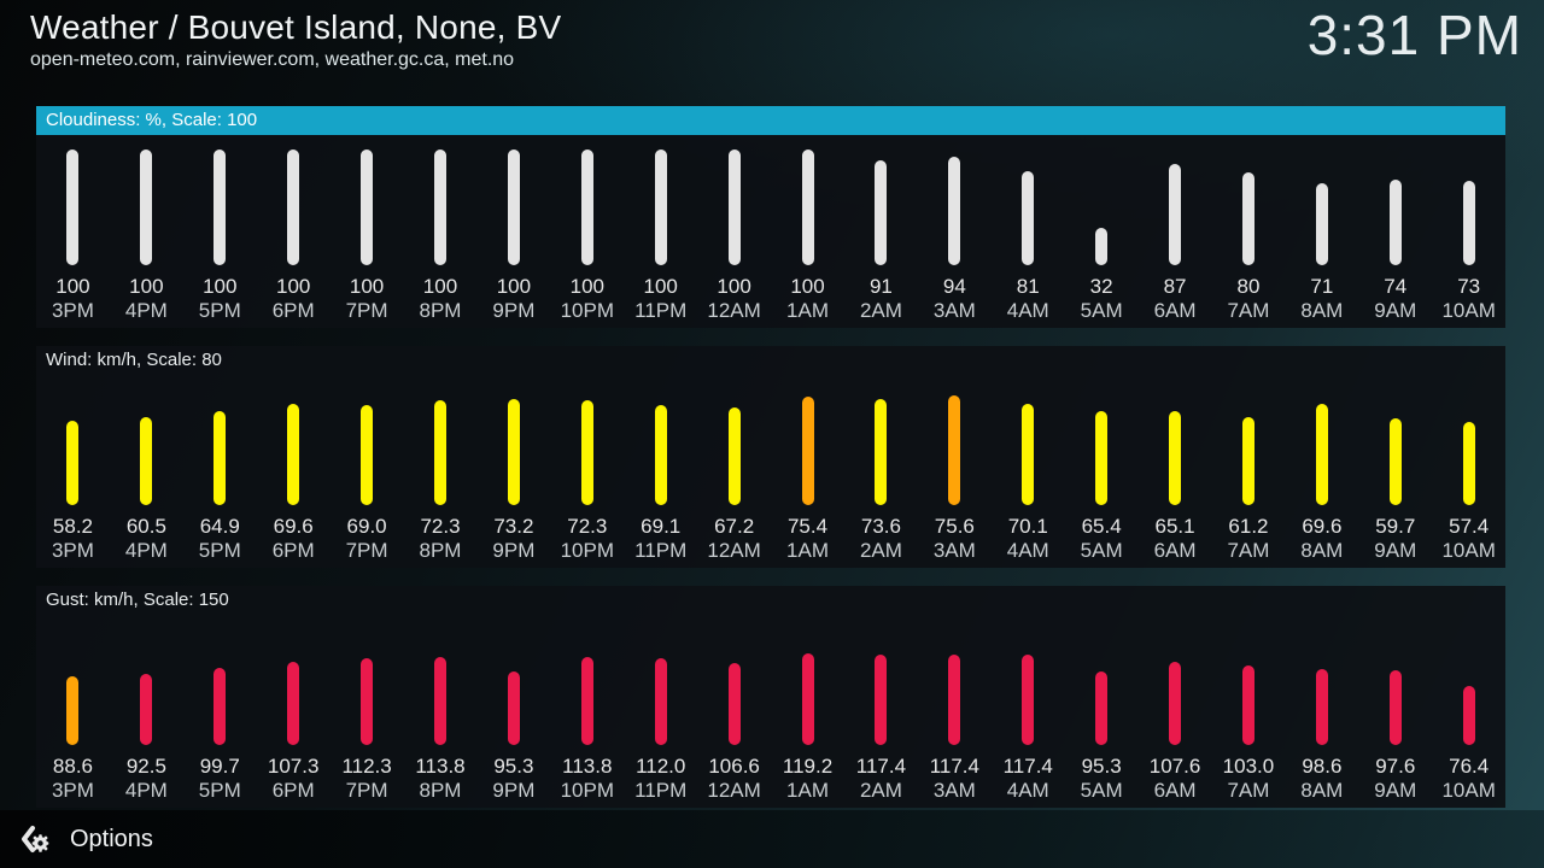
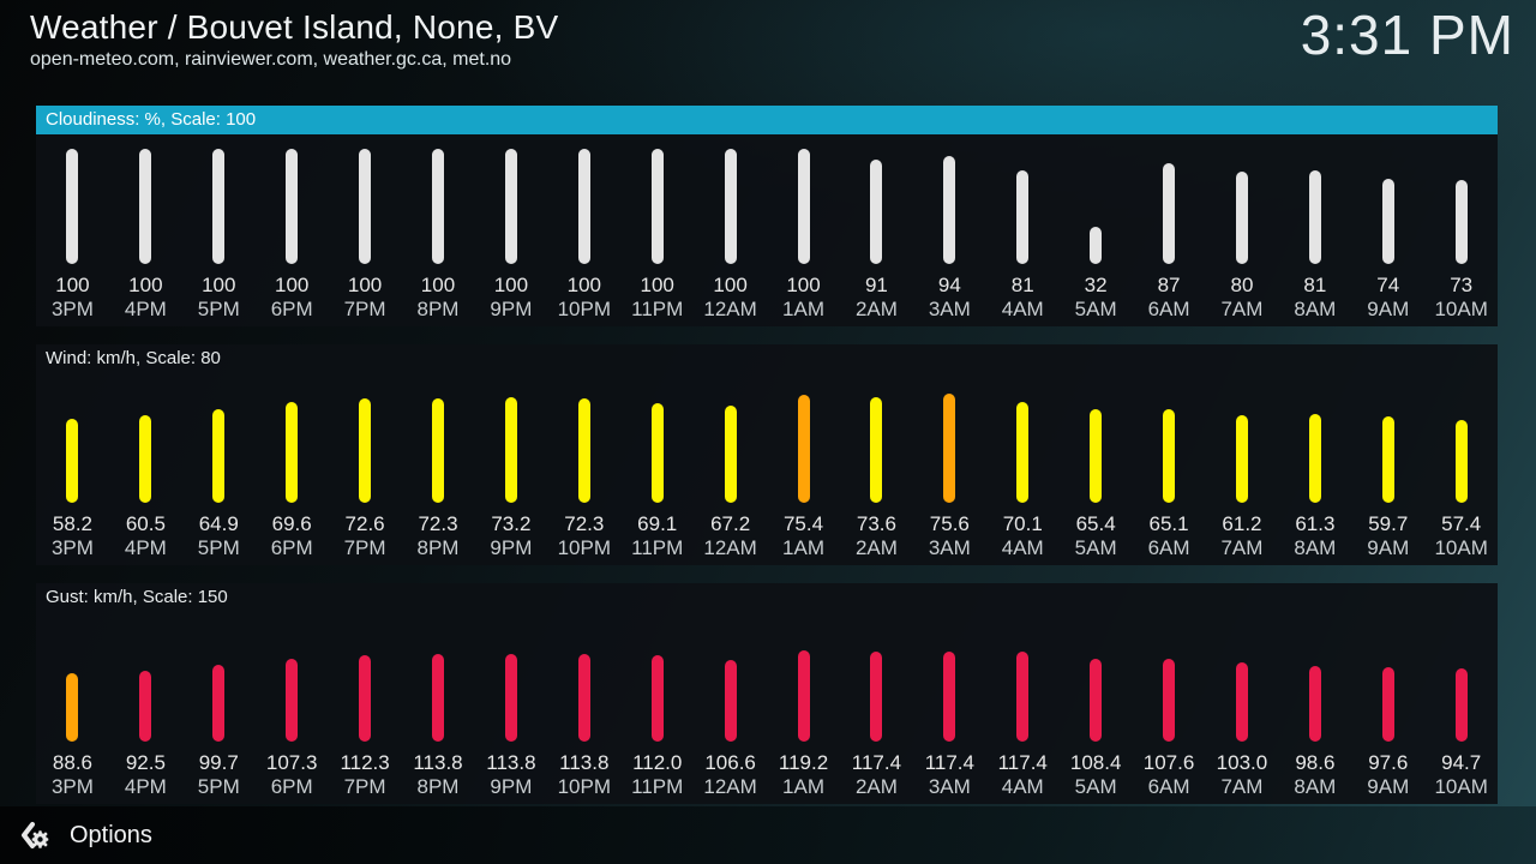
Cloudiness: %, Scale: 100/8AM: 71 -> 81
Wind: km/h, Scale: 80/7PM: 69.0 -> 72.6
Wind: km/h, Scale: 80/8AM: 69.6 -> 61.3
Gust: km/h, Scale: 150/9PM: 95.3 -> 113.8
Gust: km/h, Scale: 150/5AM: 95.3 -> 108.4
Gust: km/h, Scale: 150/10AM: 76.4 -> 94.7
